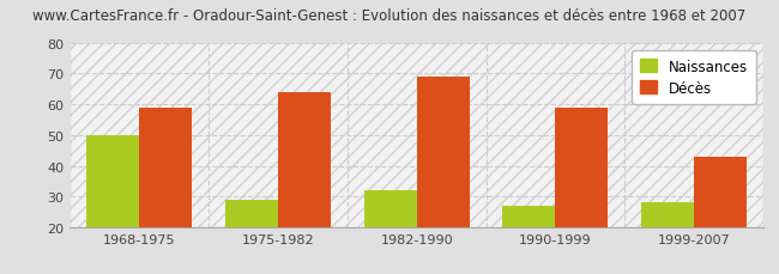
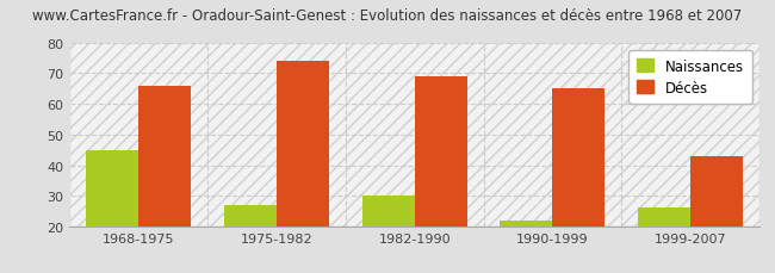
Naissances/1968-1975: 50 -> 45
Décès/1968-1975: 59 -> 66
Naissances/1975-1982: 29 -> 27
Décès/1975-1982: 64 -> 74
Naissances/1982-1990: 32 -> 30
Naissances/1990-1999: 27 -> 22
Décès/1990-1999: 59 -> 65
Naissances/1999-2007: 28 -> 26
